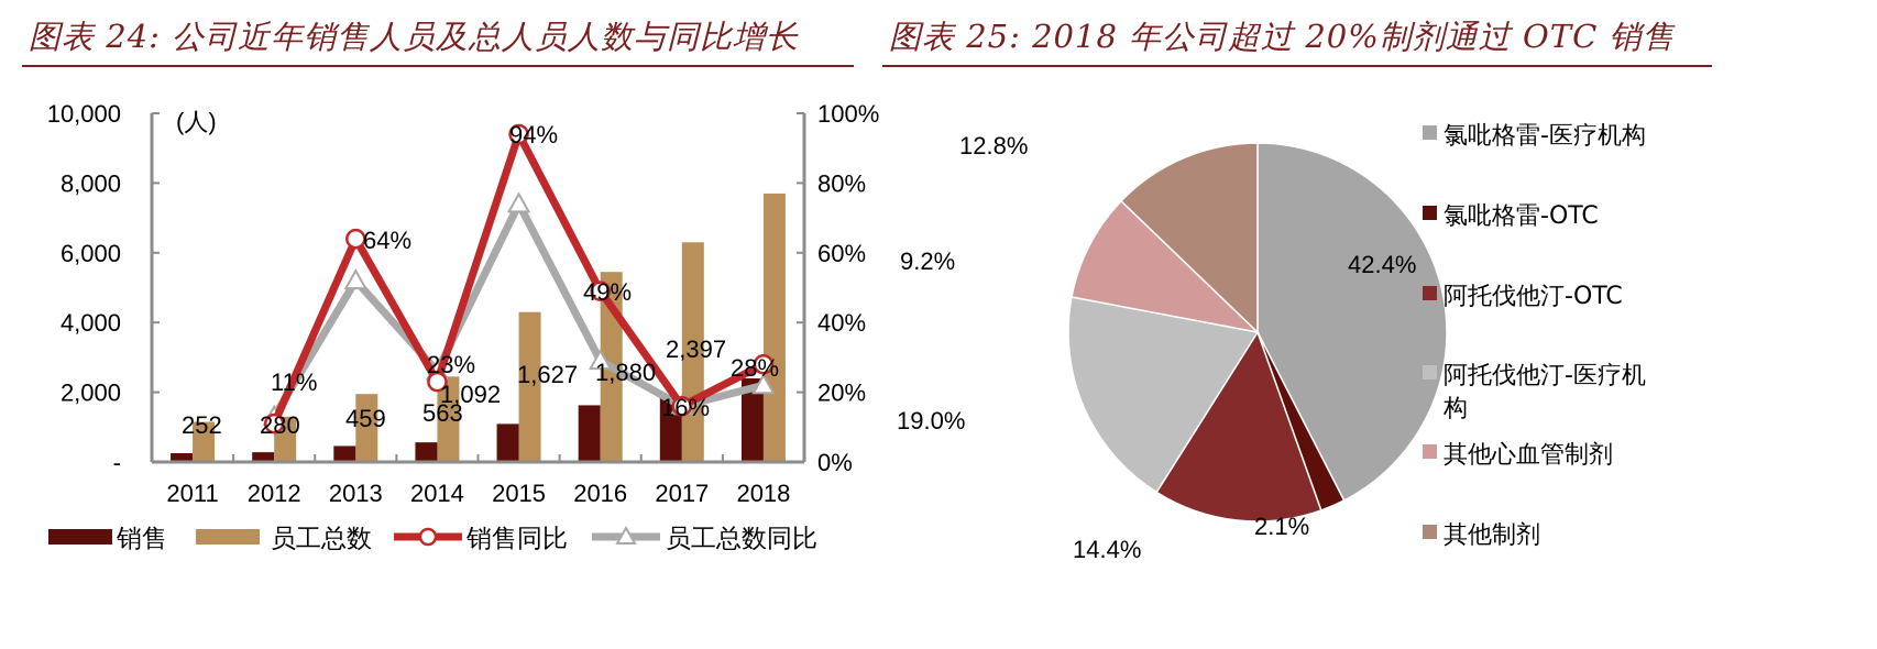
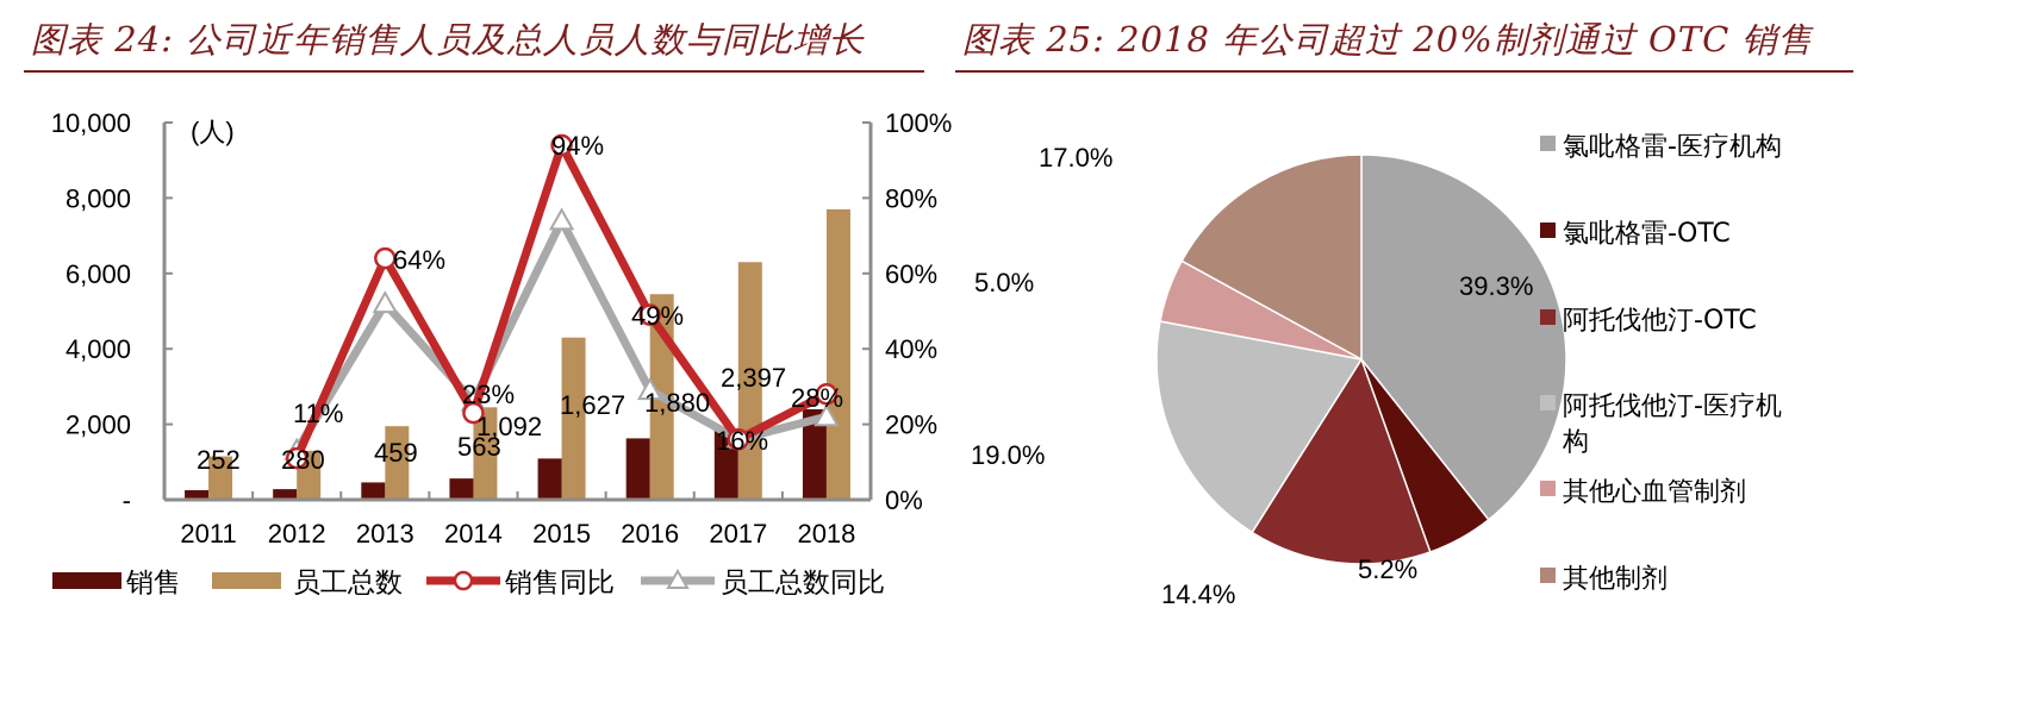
图表 25: 2018 年公司超过 20%制剂通过 OTC 销售/氯吡格雷-医疗机构: 42.4% -> 39.3%
图表 25: 2018 年公司超过 20%制剂通过 OTC 销售/氯吡格雷-OTC: 2.1% -> 5.2%
图表 25: 2018 年公司超过 20%制剂通过 OTC 销售/其他心血管制剂: 9.2% -> 5.0%
图表 25: 2018 年公司超过 20%制剂通过 OTC 销售/其他制剂: 12.8% -> 17.0%
